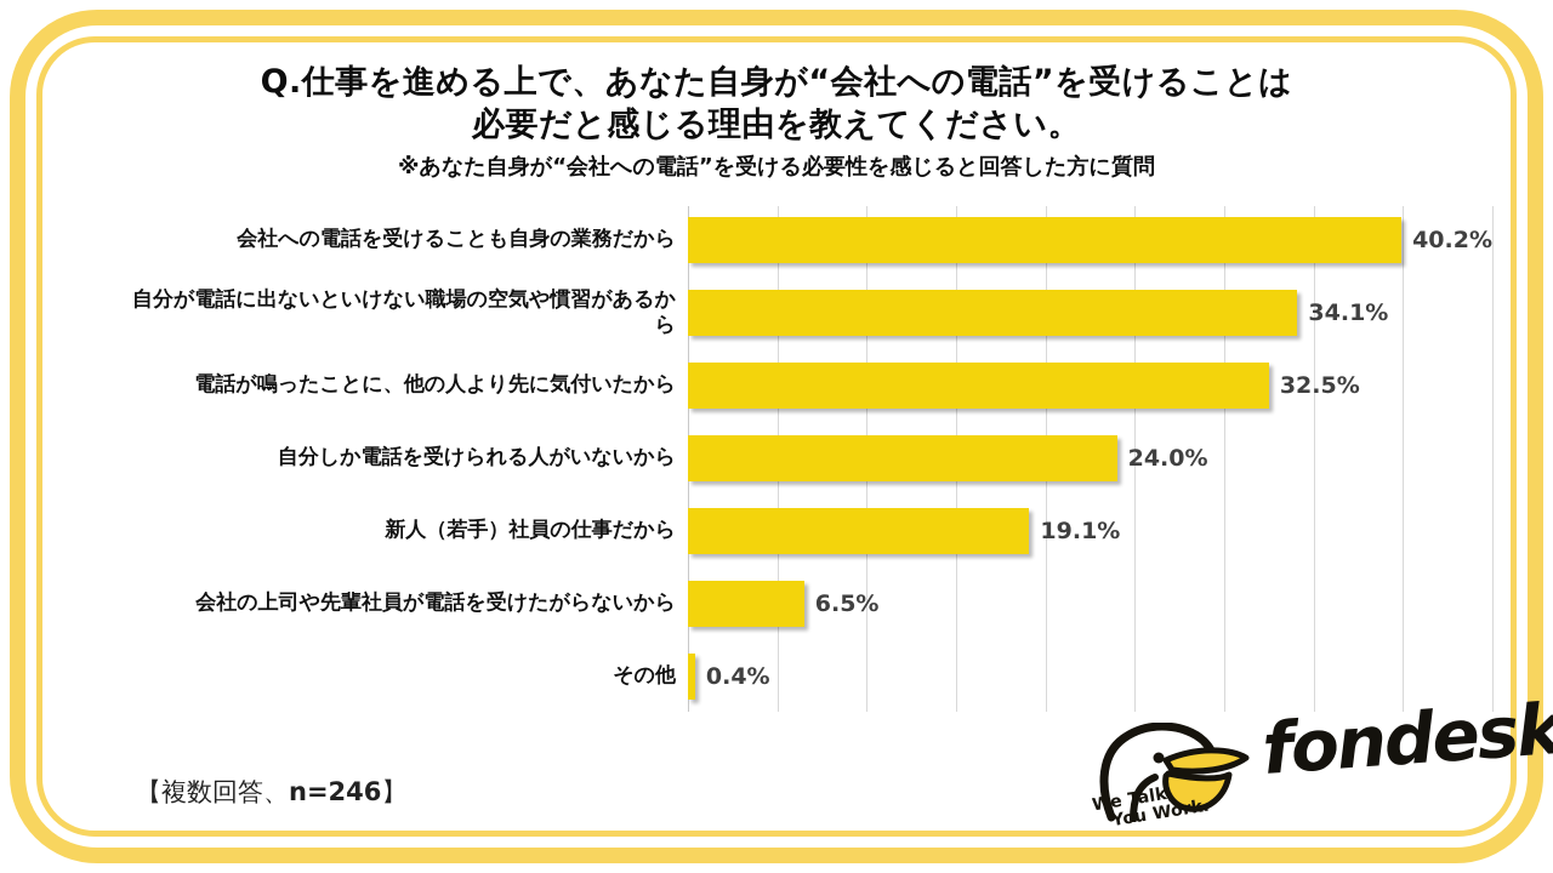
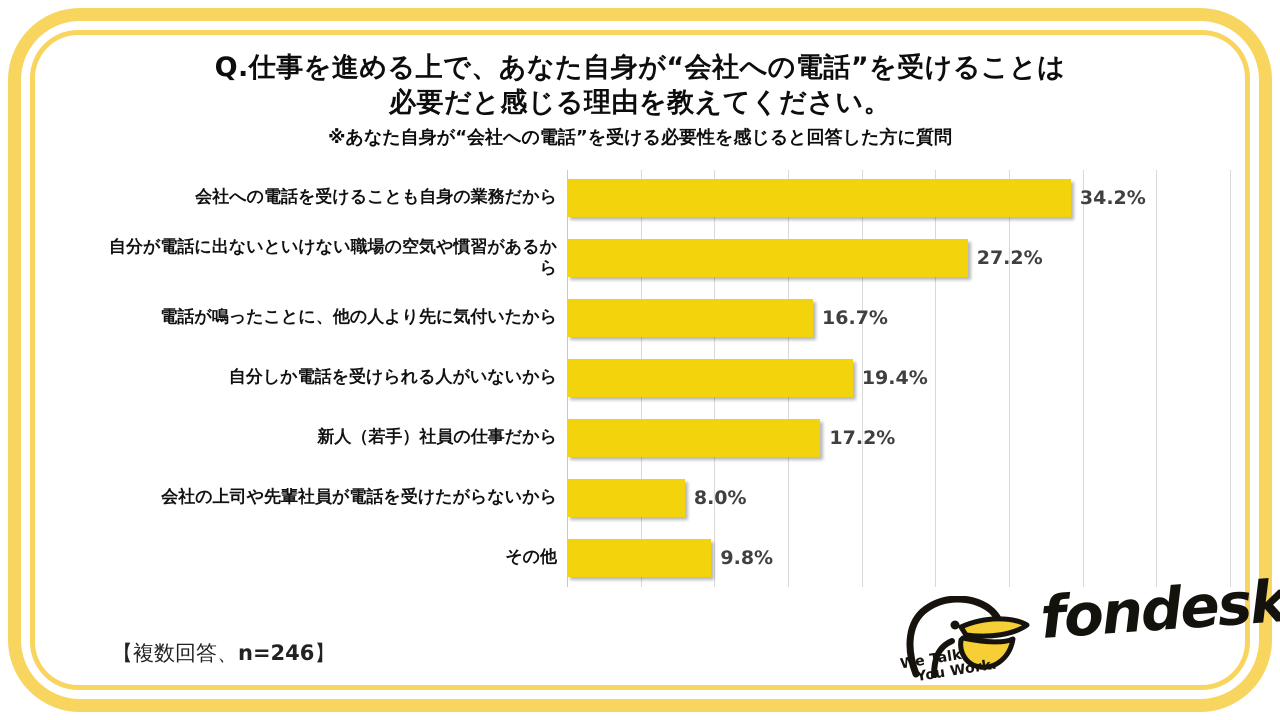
会社への電話を受けることも自身の業務だから: 40.2% -> 34.2%
自分が電話に出ないといけない職場の空気や慣習があるから: 34.1% -> 27.2%
電話が鳴ったことに、他の人より先に気付いたから: 32.5% -> 16.7%
自分しか電話を受けられる人がいないから: 24.0% -> 19.4%
新人（若手）社員の仕事だから: 19.1% -> 17.2%
会社の上司や先輩社員が電話を受けたがらないから: 6.5% -> 8.0%
その他: 0.4% -> 9.8%
